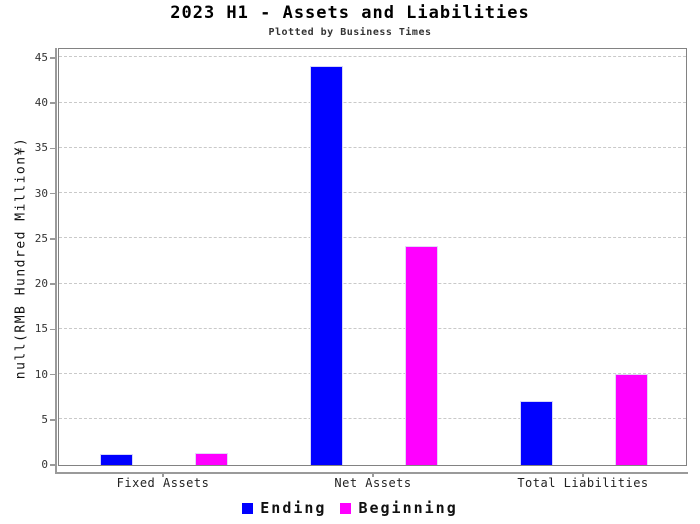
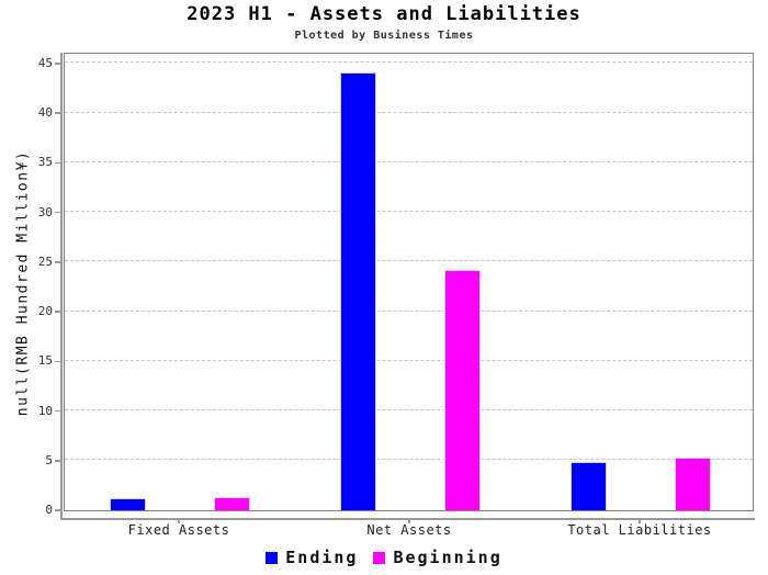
Ending/Total Liabilities: 7 -> 5
Beginning/Total Liabilities: 10 -> 5
